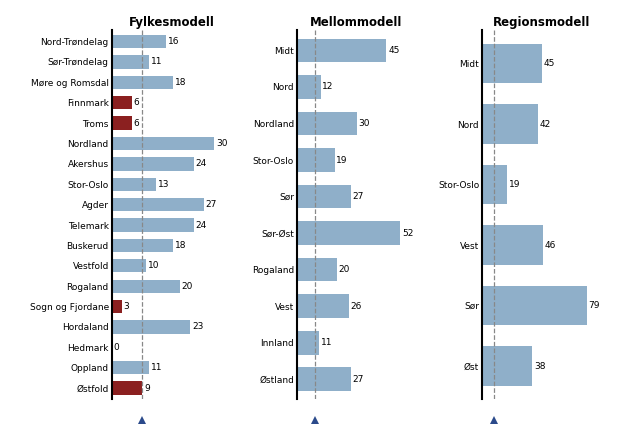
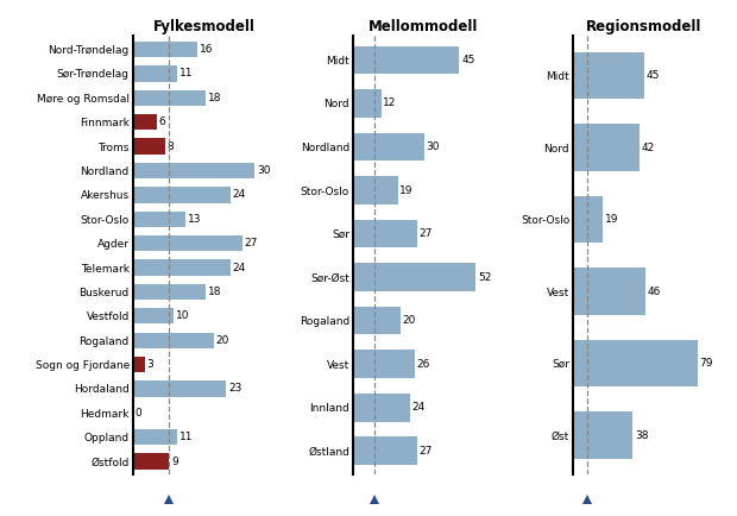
Fylkesmodell/Troms: 6 -> 8
Mellommodell/Innland: 11 -> 24
